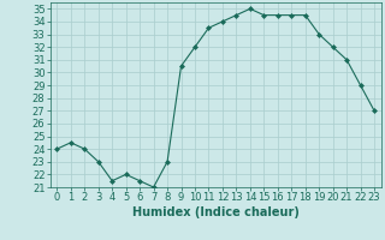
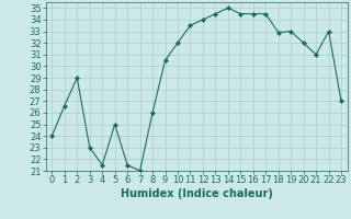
1: 24.5 -> 26.6
2: 24.0 -> 29.0
5: 22.0 -> 25.0
8: 23.0 -> 26.0
18: 34.5 -> 32.9
22: 29.0 -> 33.0
